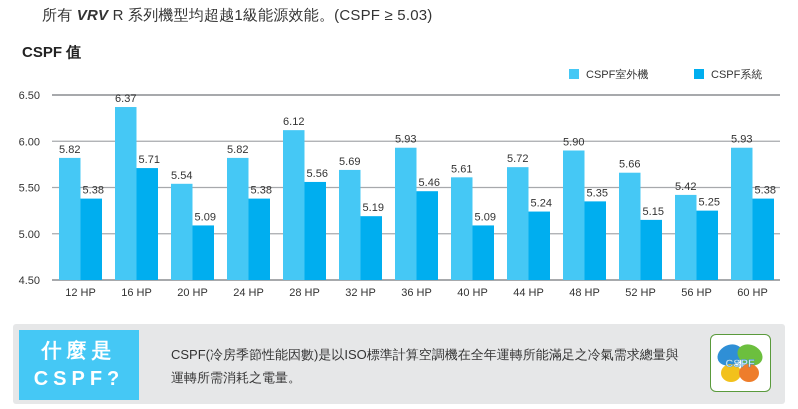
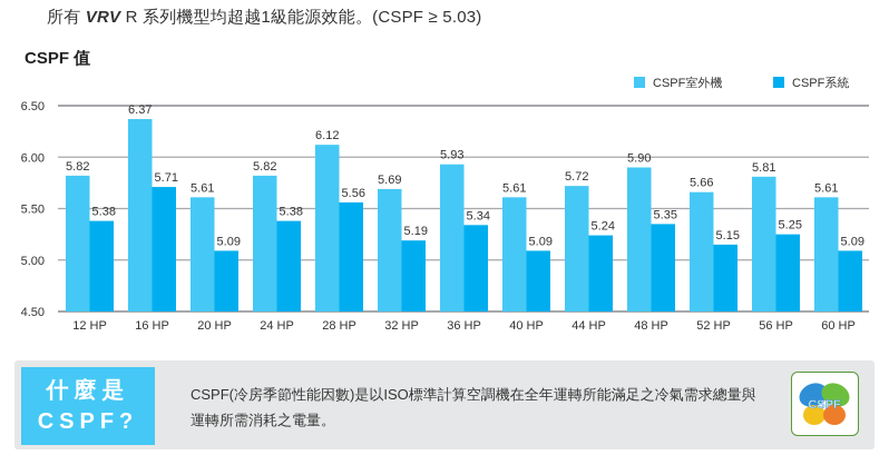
CSPF室外機/20 HP: 5.54 -> 5.61
CSPF系統/36 HP: 5.46 -> 5.34
CSPF室外機/56 HP: 5.42 -> 5.81
CSPF室外機/60 HP: 5.93 -> 5.61
CSPF系統/60 HP: 5.38 -> 5.09
